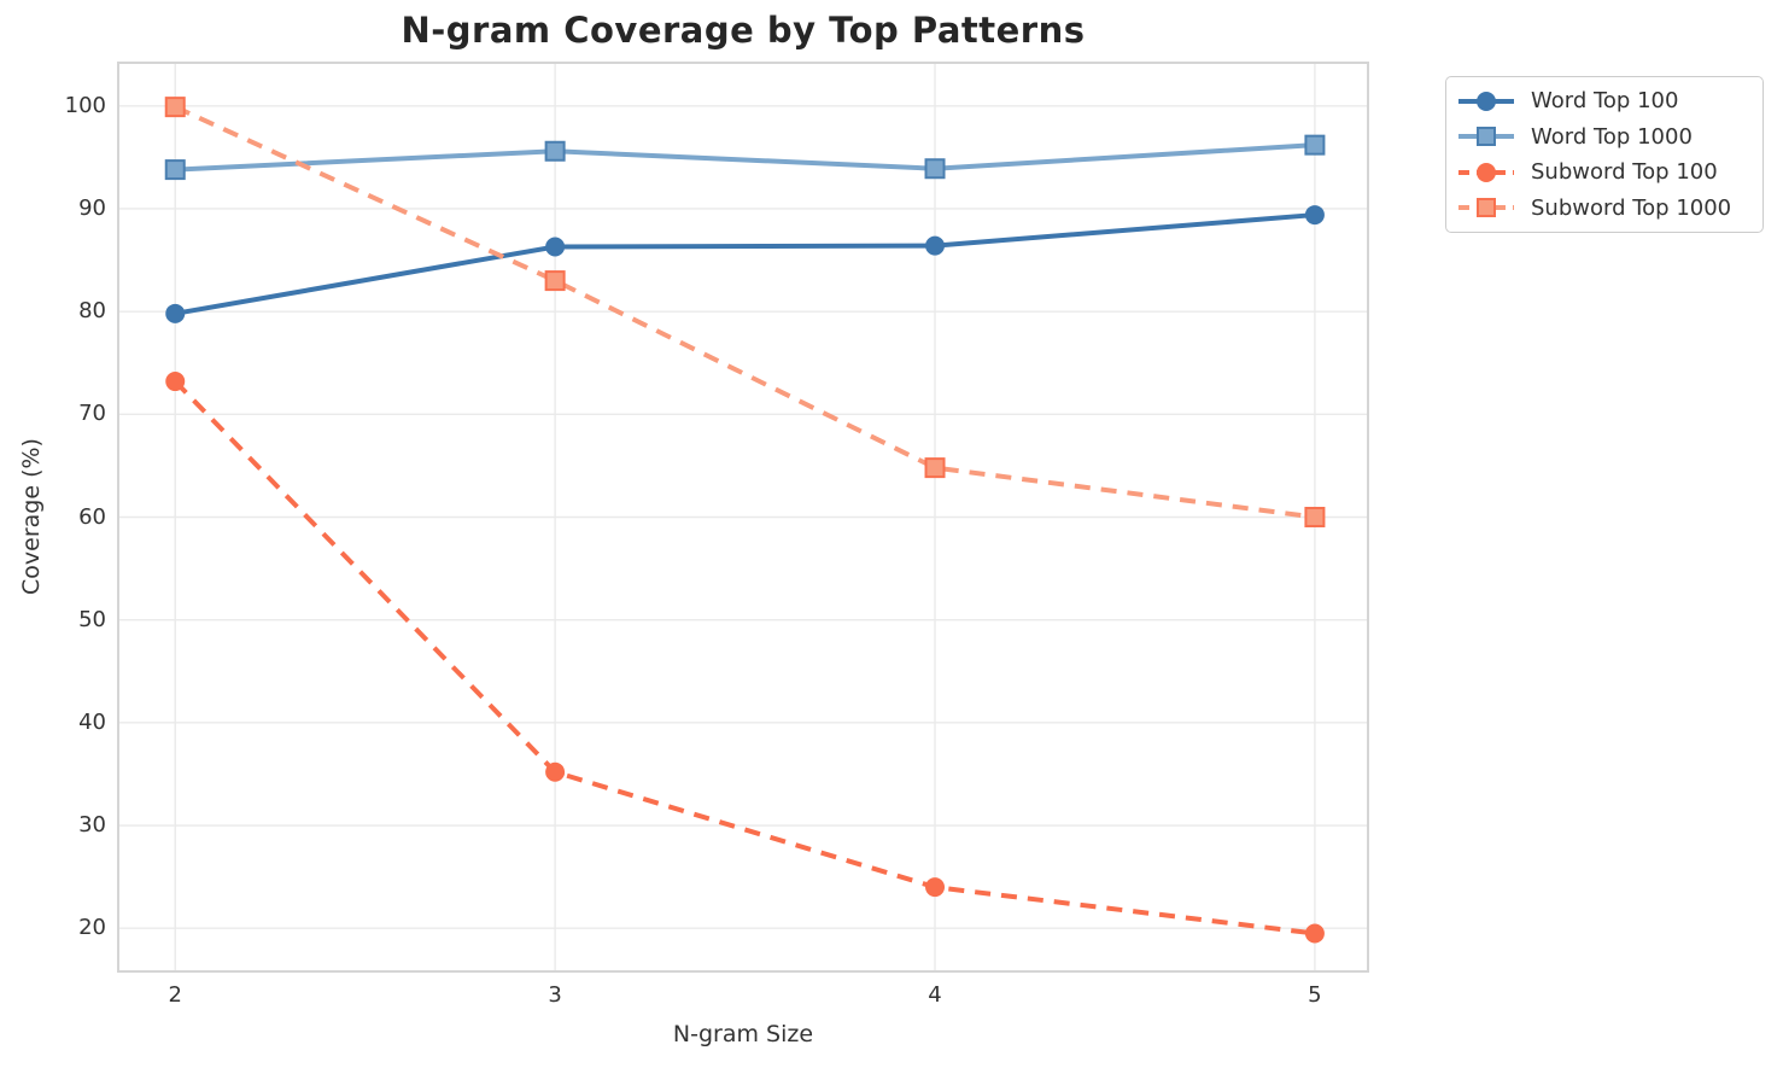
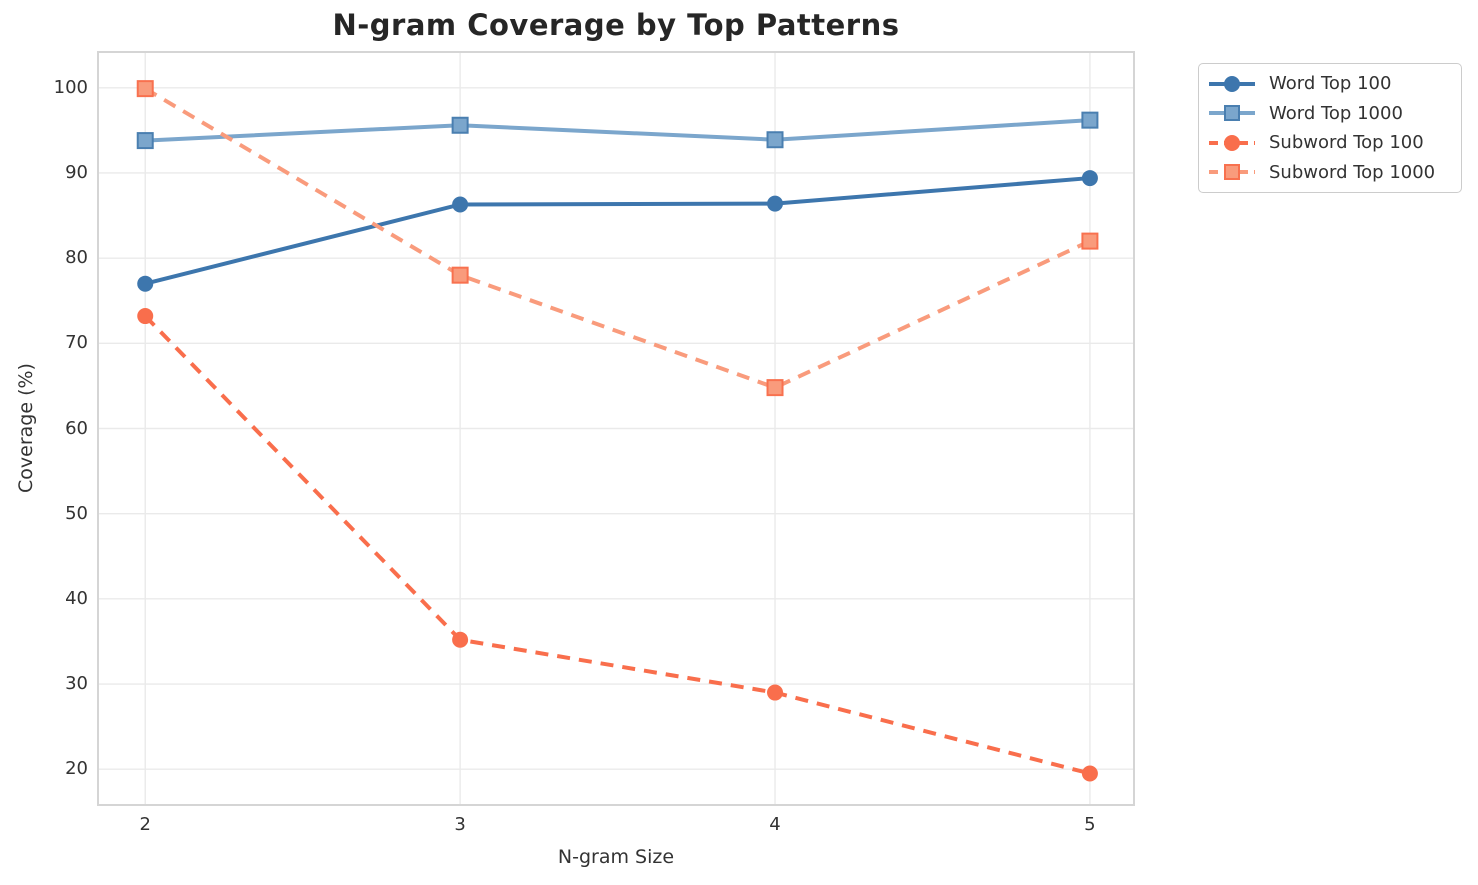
Word Top 100/2: 80 -> 77
Subword Top 1000/3: 83 -> 78
Subword Top 100/4: 24 -> 29
Subword Top 1000/5: 60 -> 82
